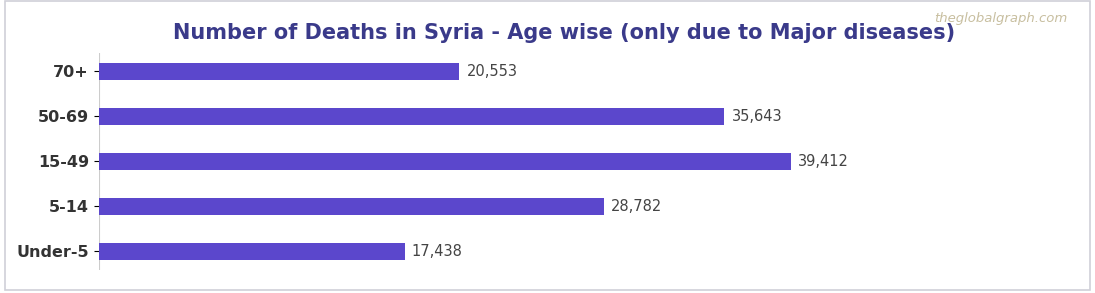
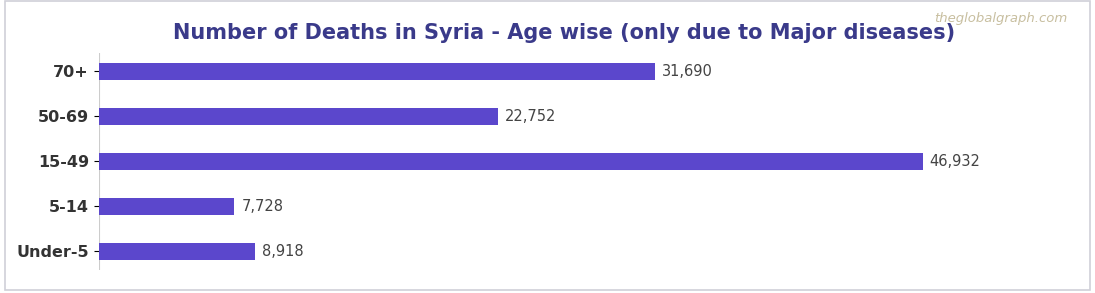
70+: 20,553 -> 31,690
50-69: 35,643 -> 22,752
15-49: 39,412 -> 46,932
5-14: 28,782 -> 7,728
Under-5: 17,438 -> 8,918
